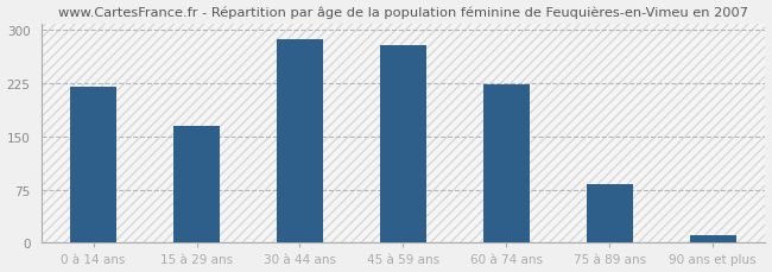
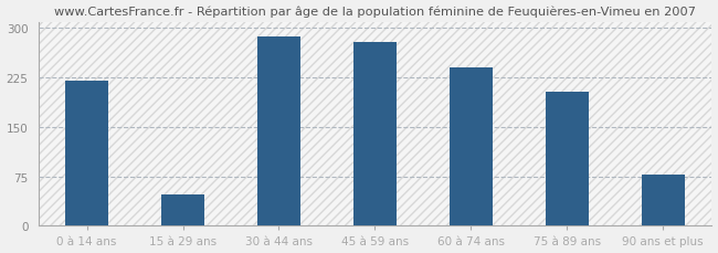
15 à 29 ans: 165 -> 48
60 à 74 ans: 222 -> 240
75 à 89 ans: 83 -> 202
90 ans et plus: 10 -> 78
